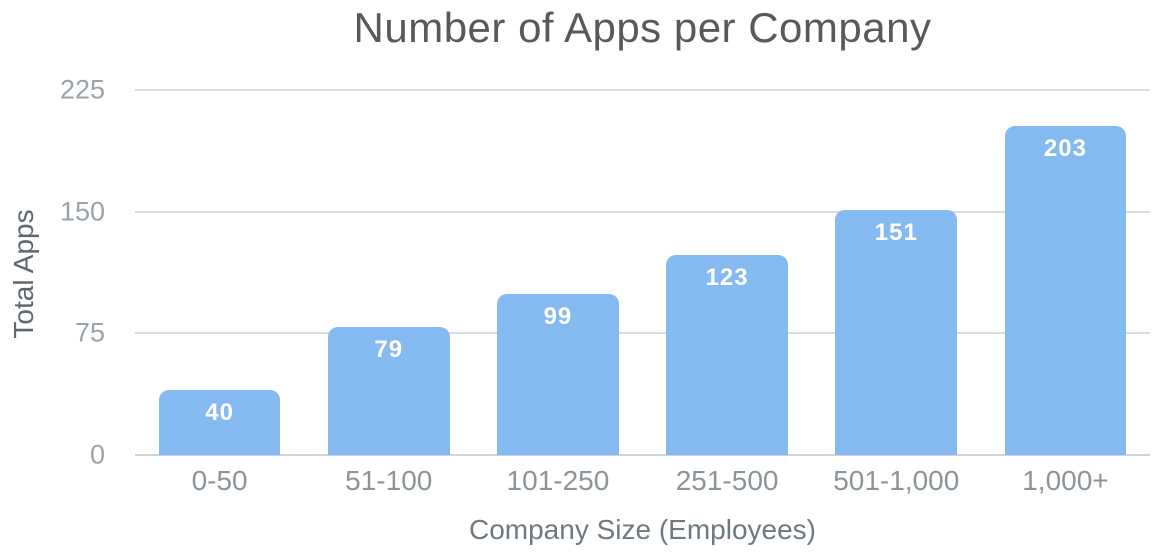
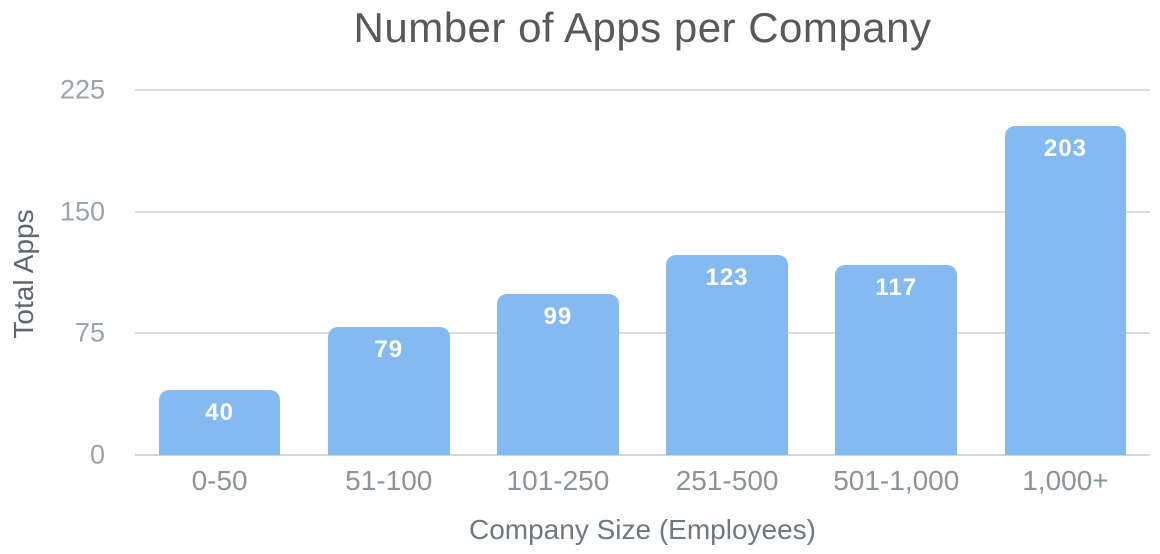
501-1,000: 151 -> 117
